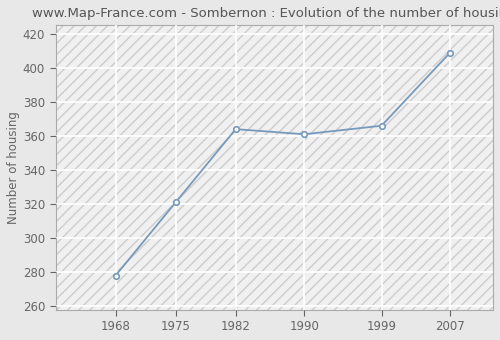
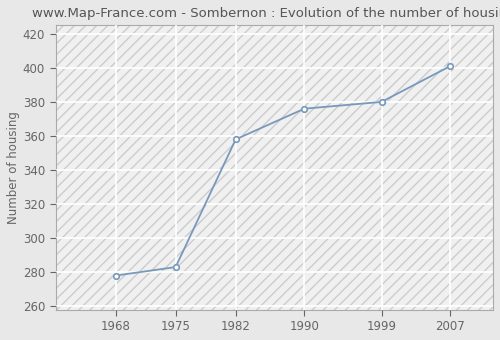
1975: 321 -> 283
1982: 364 -> 358
1990: 361 -> 376
1999: 366 -> 380
2007: 409 -> 401
